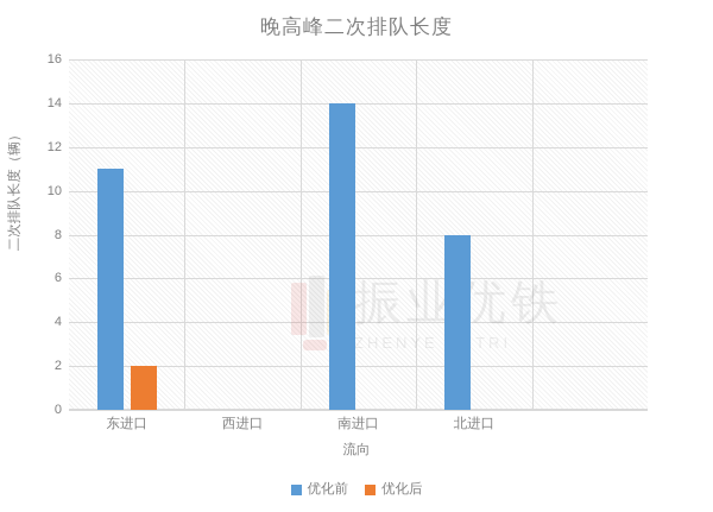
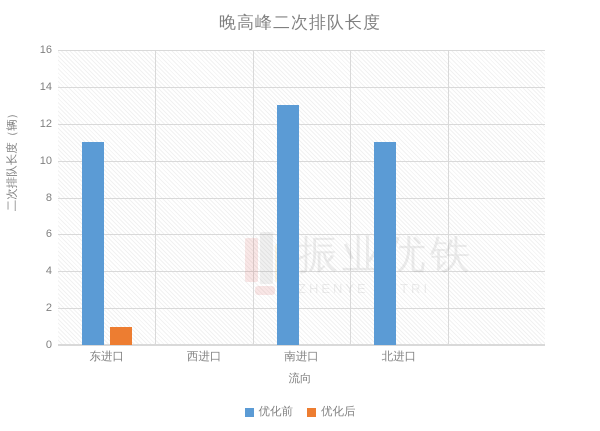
优化后/东进口: 2 -> 1
优化前/南进口: 14 -> 13
优化前/北进口: 8 -> 11
